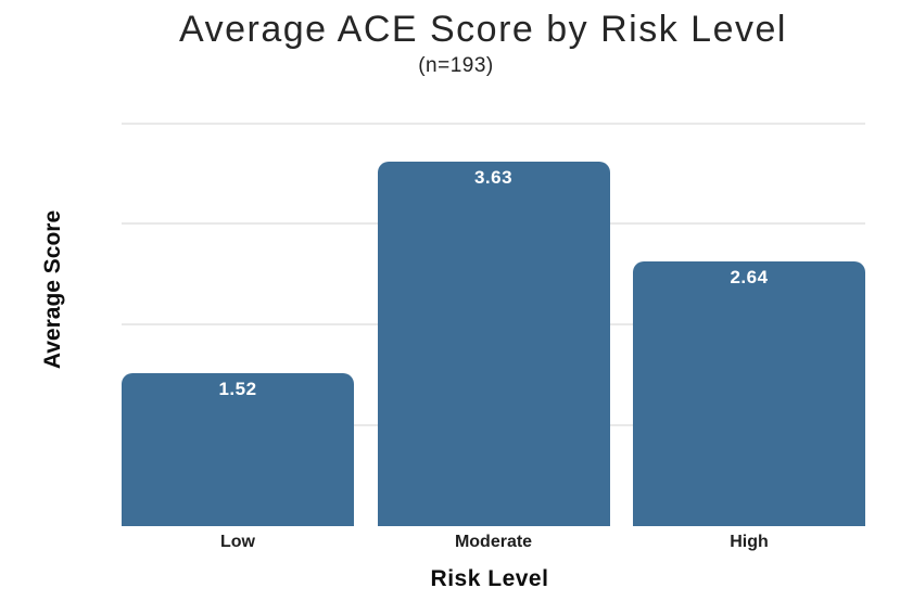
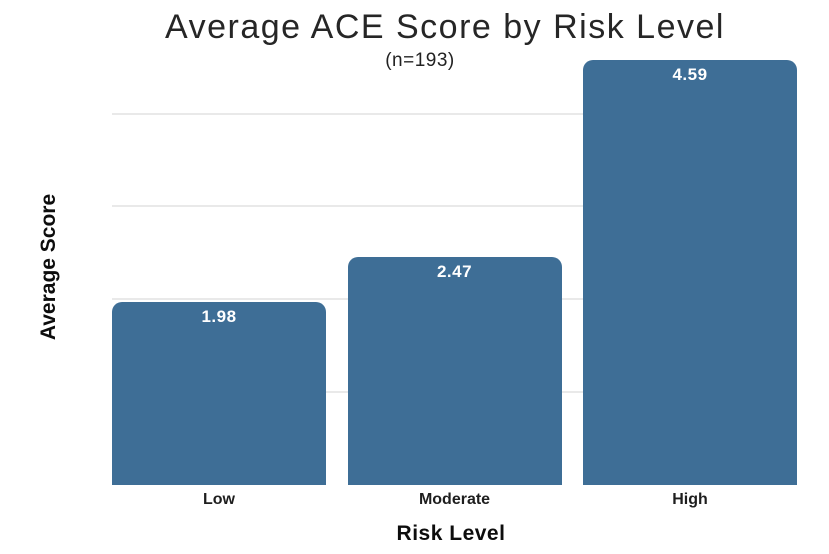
Low: 1.52 -> 1.98
Moderate: 3.63 -> 2.47
High: 2.64 -> 4.59
